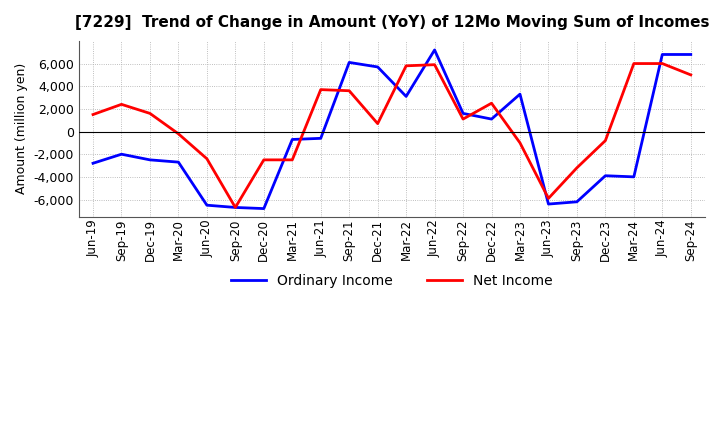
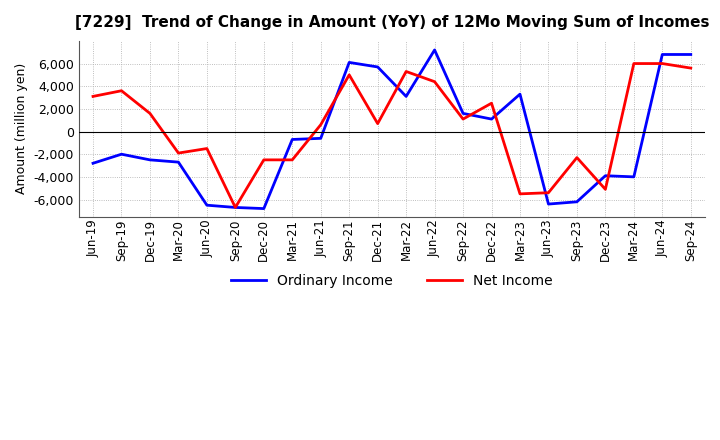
Net Income/Jun-19: 1,500 -> 3,100
Net Income/Sep-19: 2,400 -> 3,600
Net Income/Mar-20: -200 -> -1,900
Net Income/Jun-20: -2,400 -> -1,500
Net Income/Jun-21: 3,700 -> 600
Net Income/Sep-21: 3,600 -> 5,000
Net Income/Mar-22: 5,800 -> 5,300
Net Income/Jun-22: 5,900 -> 4,400
Net Income/Mar-23: -1,000 -> -5,500
Net Income/Jun-23: -5,900 -> -5,400
Net Income/Sep-23: -3,200 -> -2,300
Net Income/Dec-23: -800 -> -5,100
Net Income/Sep-24: 5,000 -> 5,600
